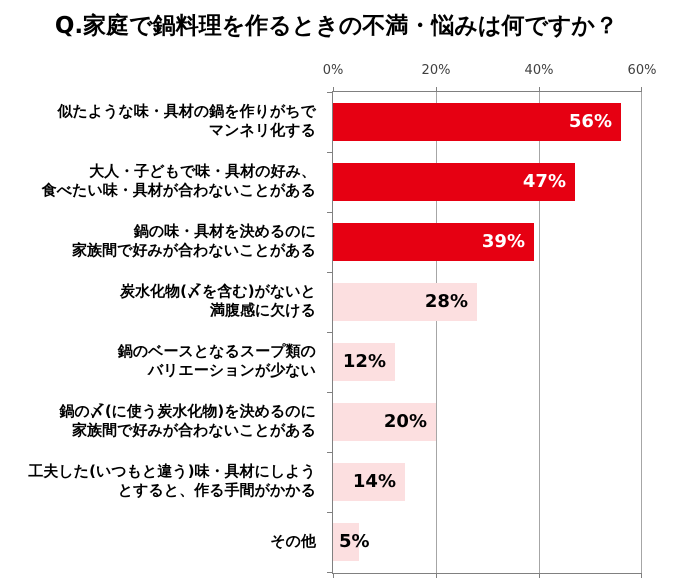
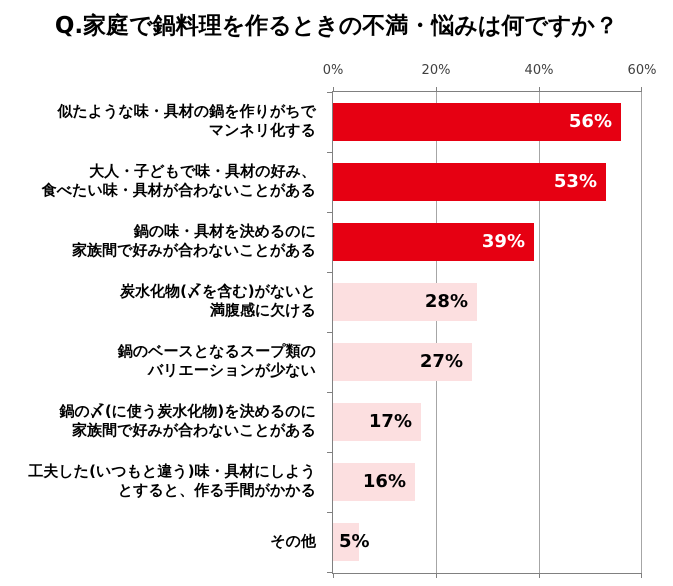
大人・子どもで味・具材の好み、食べたい味・具材が合わないことがある: 47% -> 53%
鍋のベースとなるスープ類のバリエーションが少ない: 12% -> 27%
鍋の〆(に使う炭水化物)を決めるのに家族間で好みが合わないことがある: 20% -> 17%
工夫した(いつもと違う)味・具材にしようとすると、作る手間がかかる: 14% -> 16%
